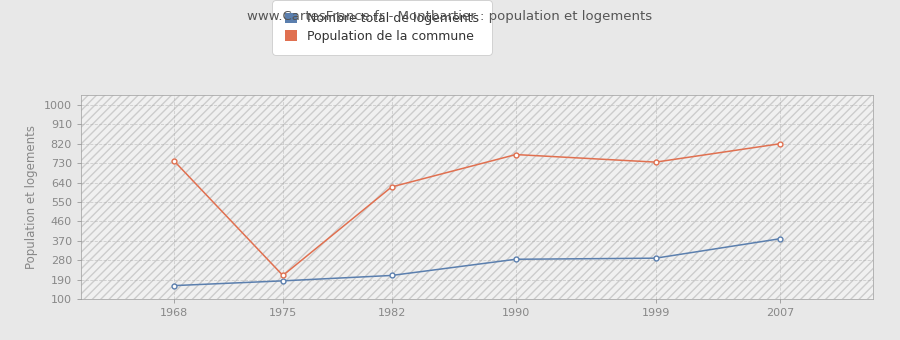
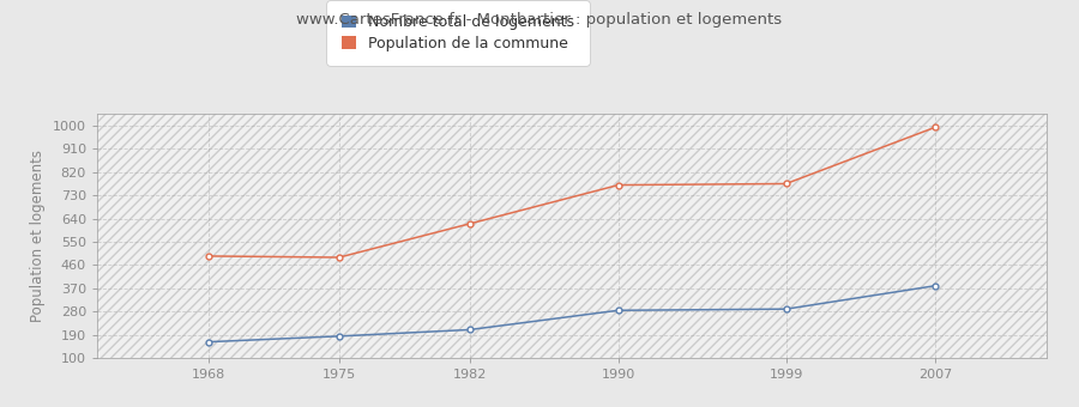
Population de la commune/1968: 740 -> 495
Population de la commune/1975: 210 -> 490
Population de la commune/1999: 735 -> 775
Population de la commune/2007: 820 -> 993
